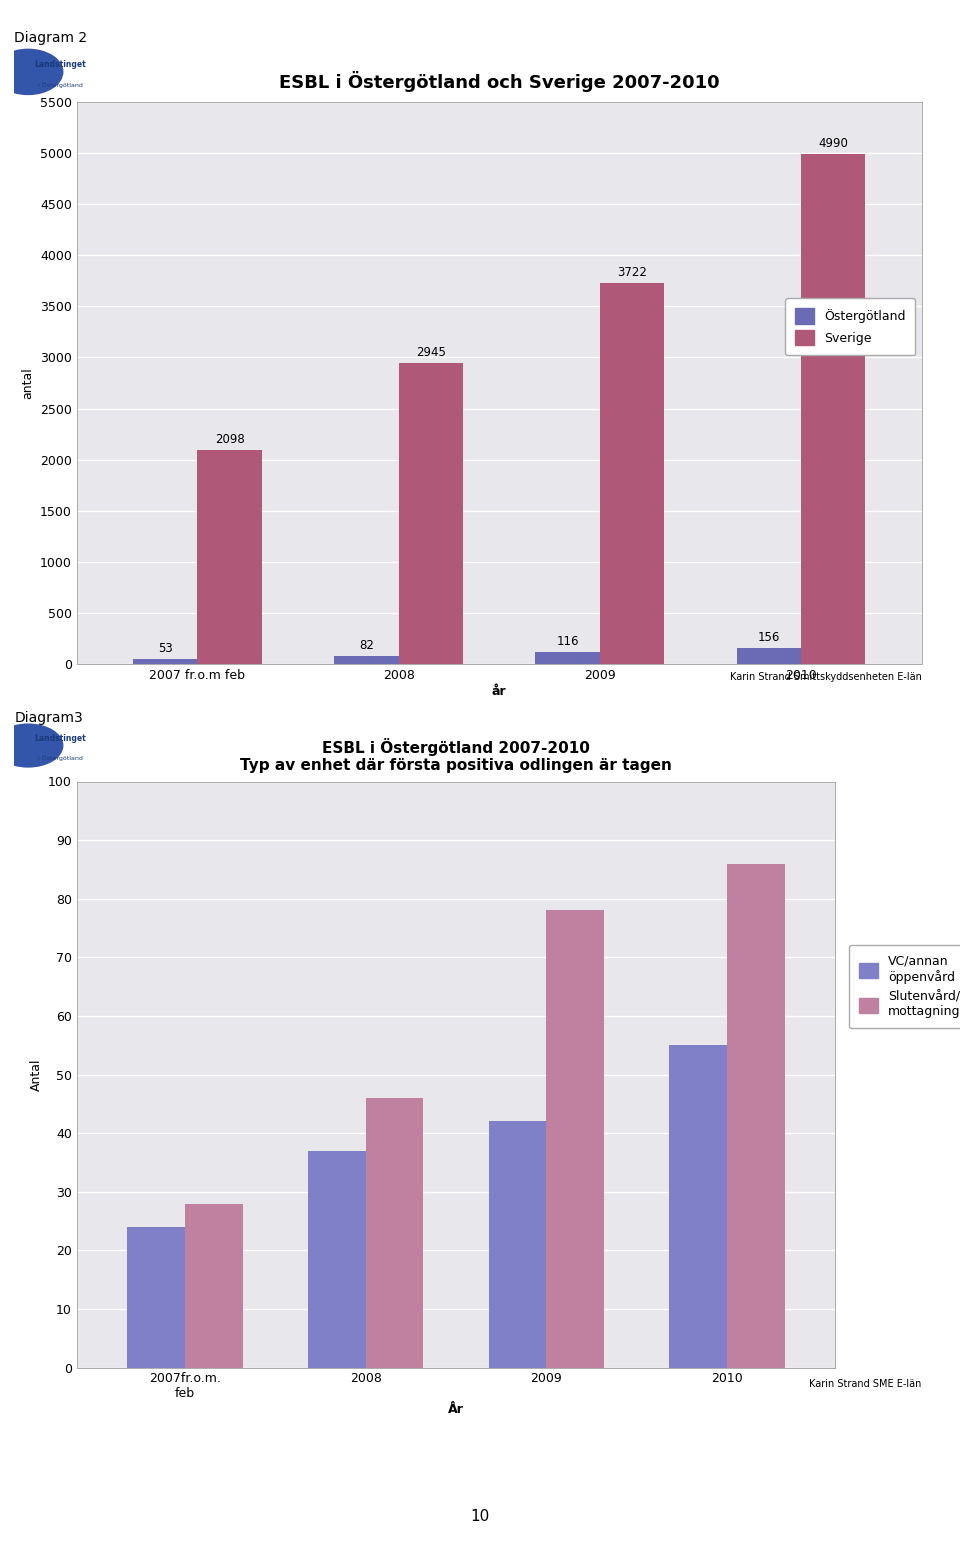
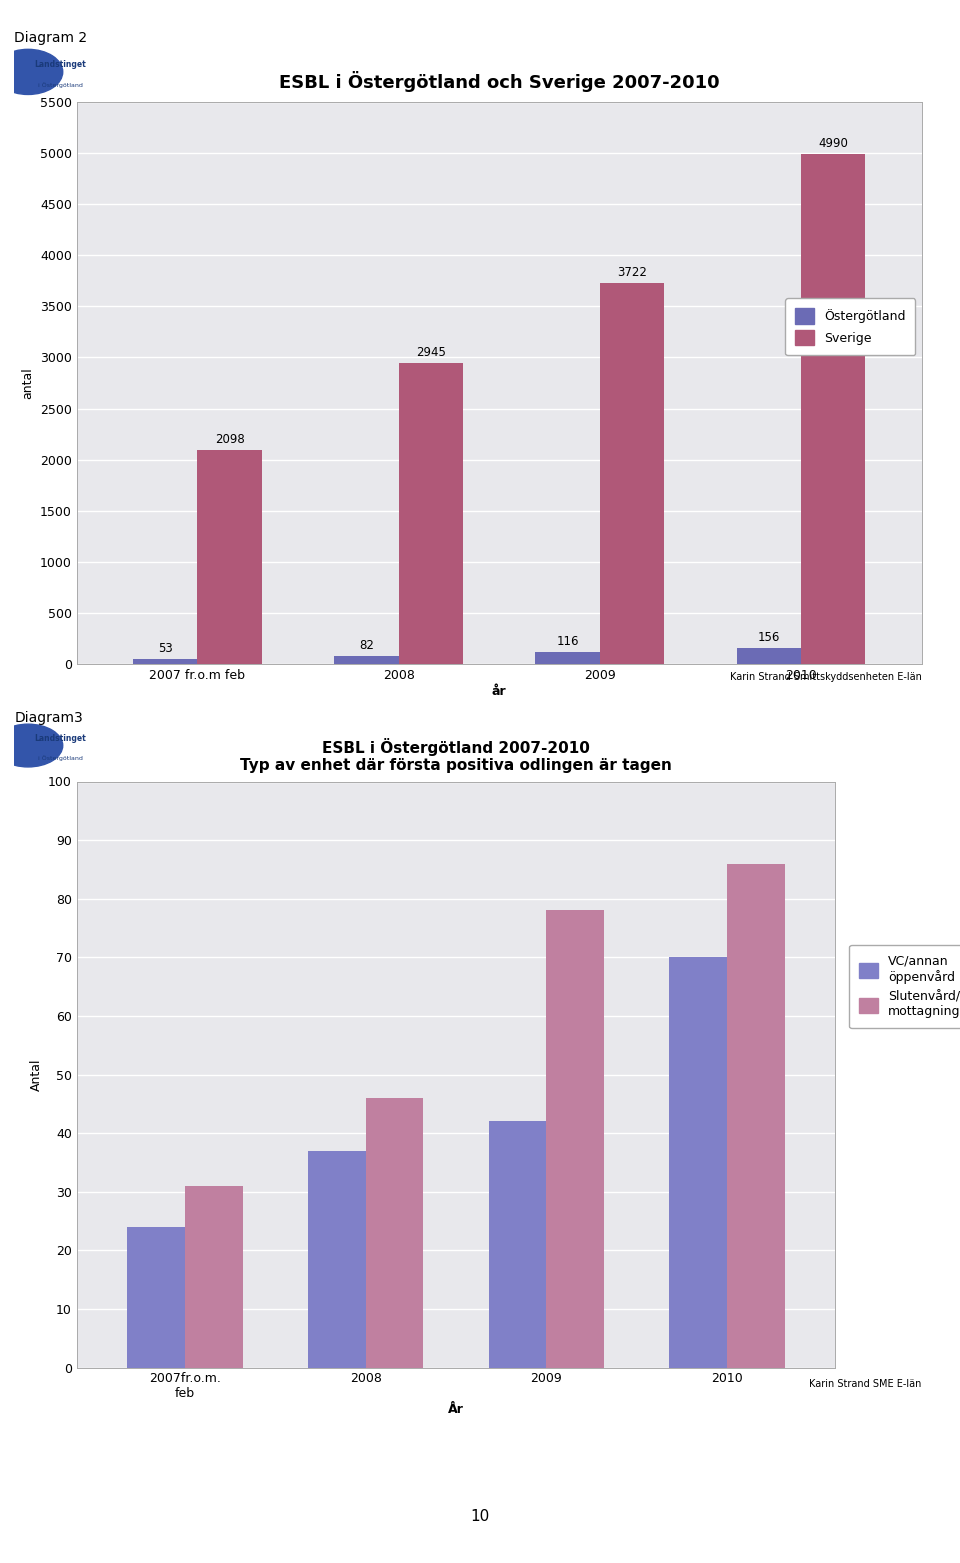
Slutenvård/ mottagning/2007fr.o.m. feb: 28 -> 31
VC/annan öppenvård/2010: 55 -> 70
